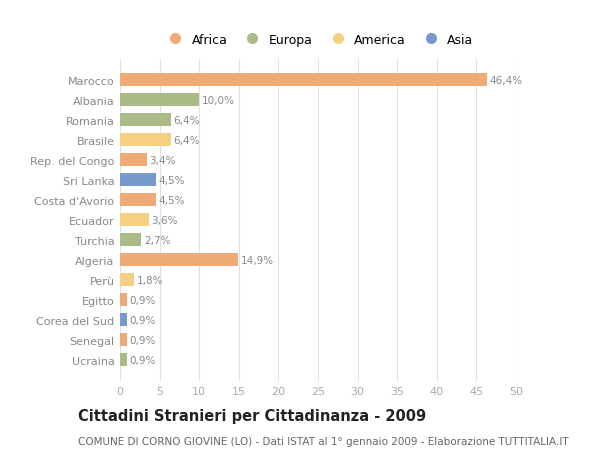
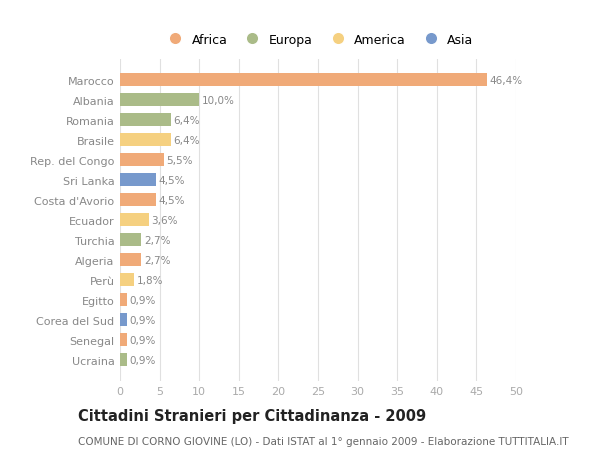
Rep. del Congo: 3,4% -> 5,5%
Algeria: 14,9% -> 2,7%
